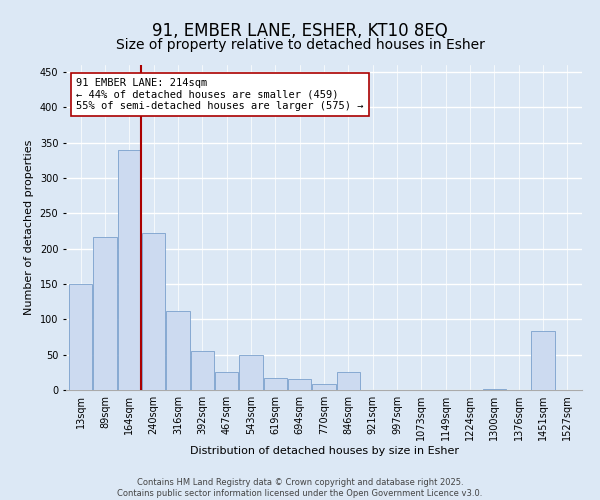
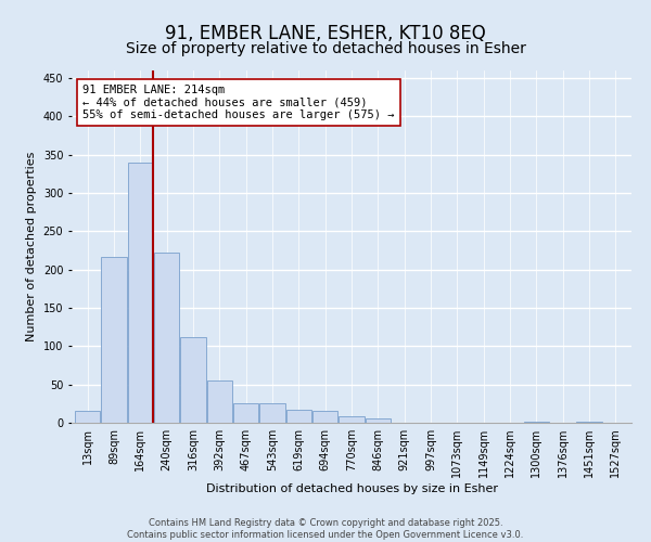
13sqm: 150 -> 15
543sqm: 50 -> 25
846sqm: 26 -> 5
1451sqm: 84 -> 1
